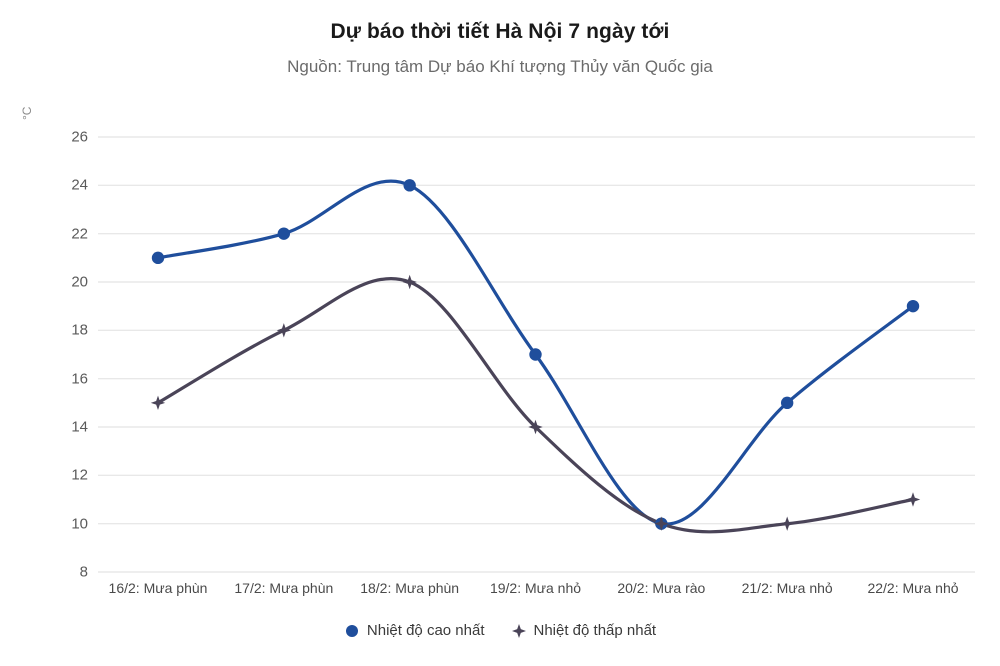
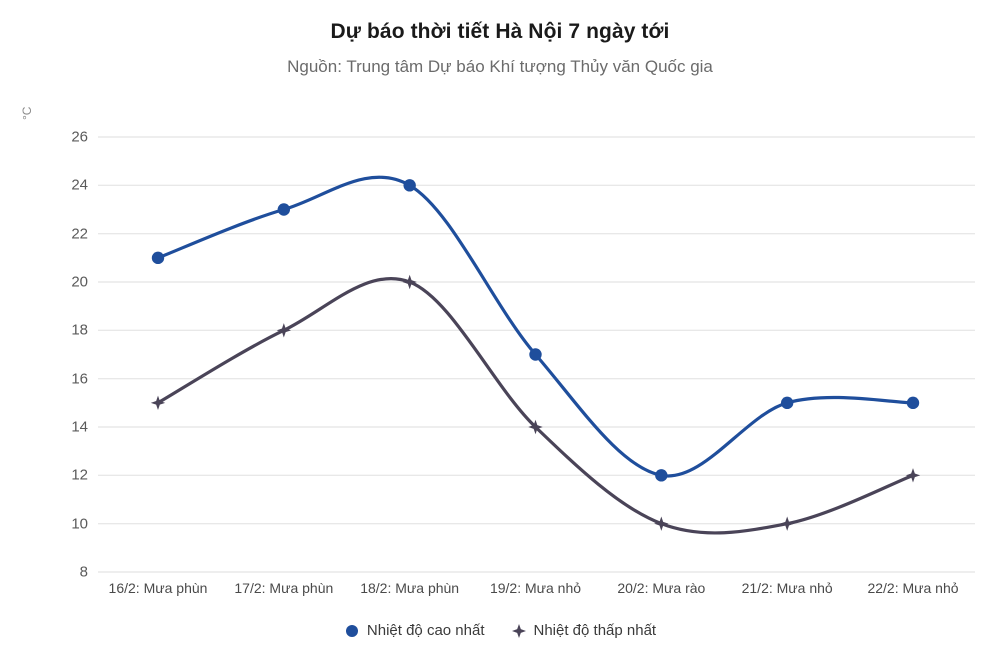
Nhiệt độ cao nhất/17/2: Mưa phùn: 22 -> 23
Nhiệt độ cao nhất/20/2: Mưa rào: 10 -> 12
Nhiệt độ cao nhất/22/2: Mưa nhỏ: 19 -> 15
Nhiệt độ thấp nhất/22/2: Mưa nhỏ: 11 -> 12
